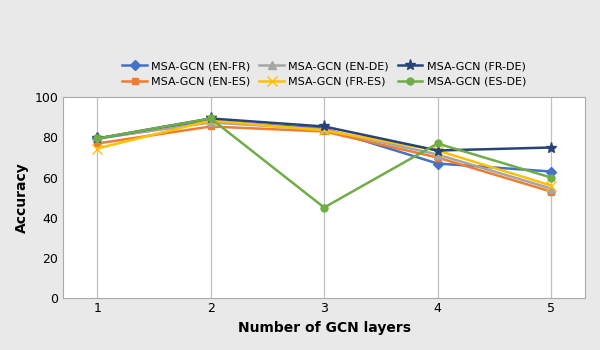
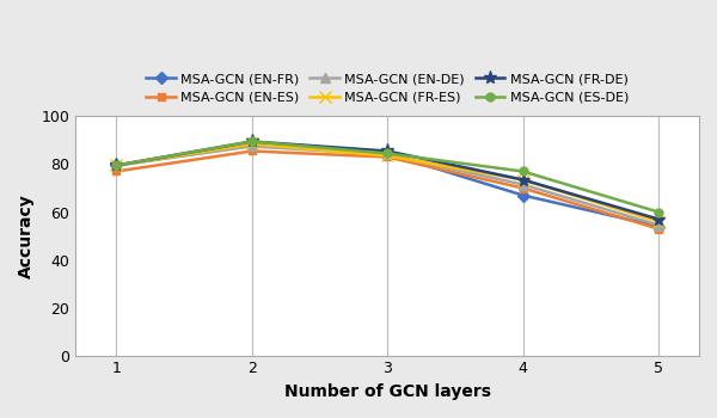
MSA-GCN (FR-ES)/1: 74.5 -> 79.5
MSA-GCN (ES-DE)/3: 45.0 -> 84.5
MSA-GCN (EN-FR)/5: 63.0 -> 54.0
MSA-GCN (FR-DE)/5: 75.0 -> 57.0
